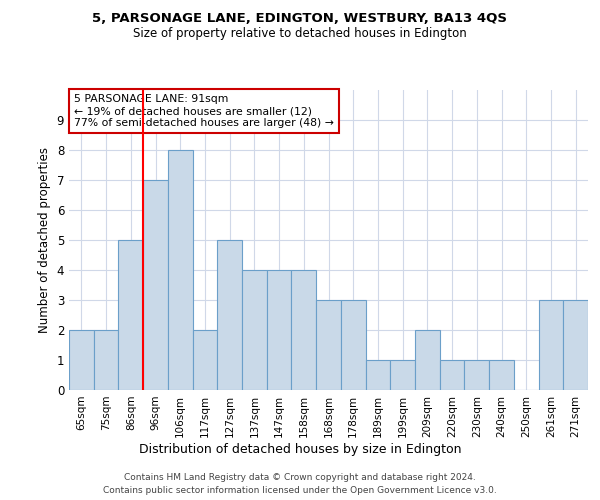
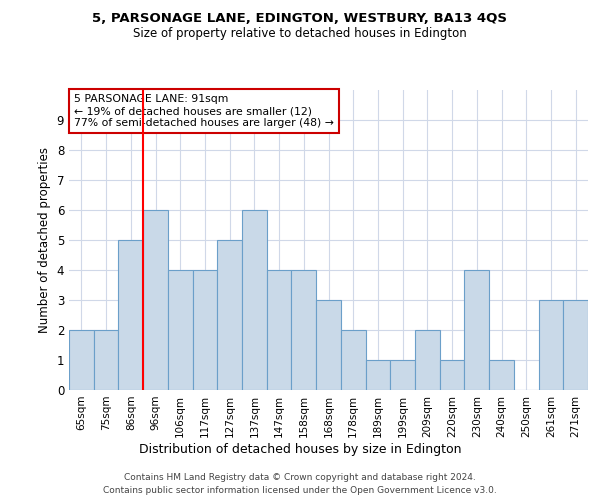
96sqm: 7 -> 6
106sqm: 8 -> 4
117sqm: 2 -> 4
137sqm: 4 -> 6
178sqm: 3 -> 2
230sqm: 1 -> 4
